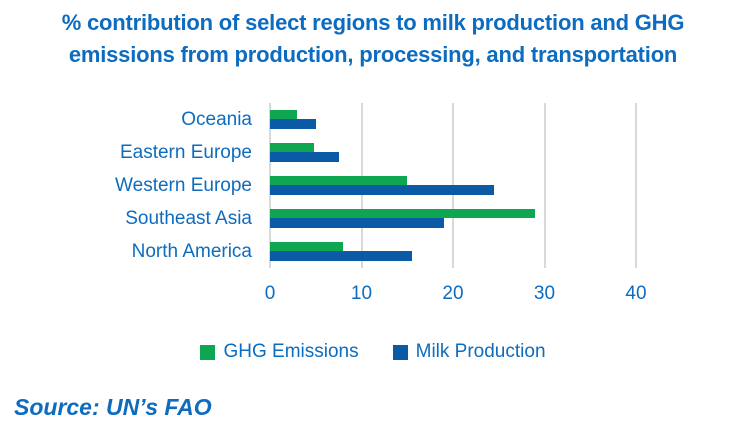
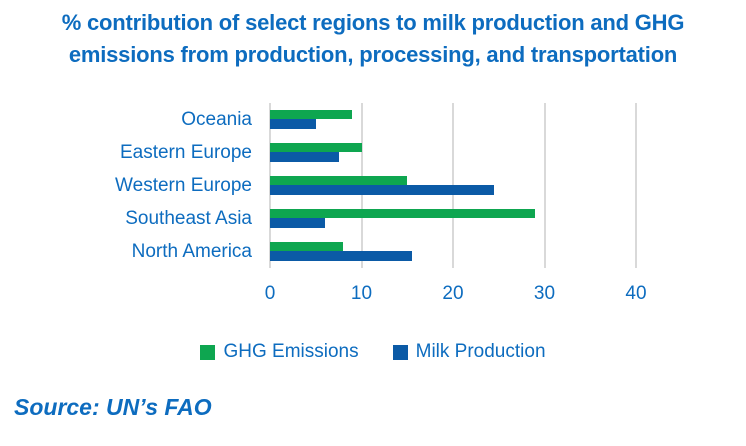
GHG Emissions/Oceania: 3 -> 9
GHG Emissions/Eastern Europe: 5 -> 10
Milk Production/Southeast Asia: 19 -> 6
